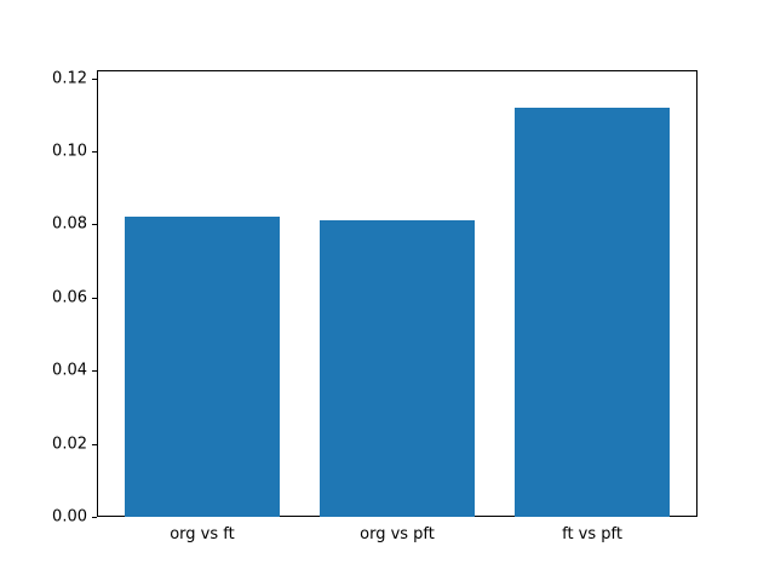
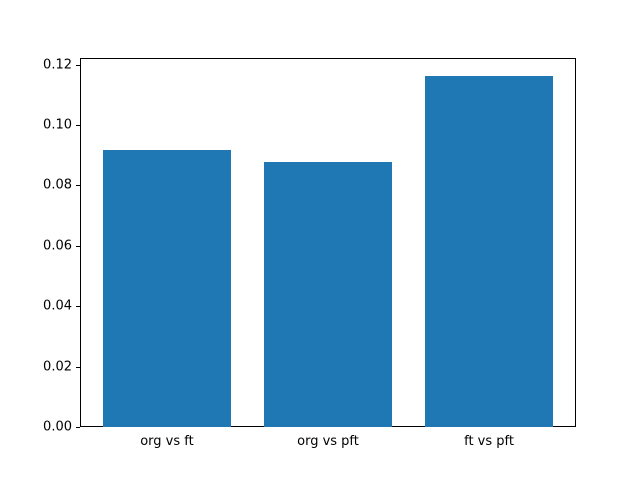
org vs ft: 0.082 -> 0.092
org vs pft: 0.081 -> 0.088
ft vs pft: 0.112 -> 0.116
